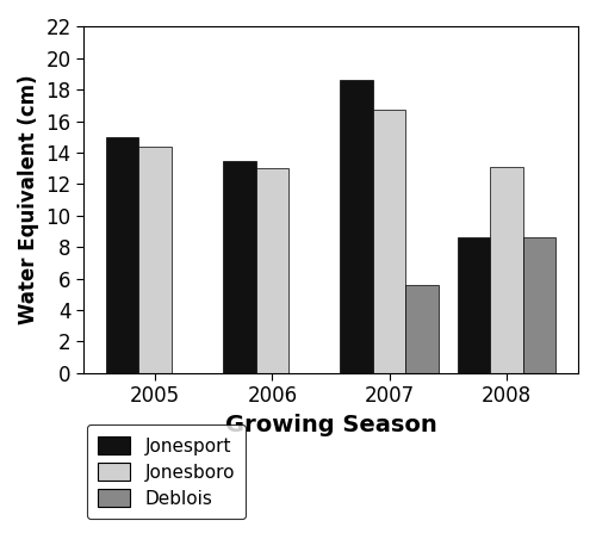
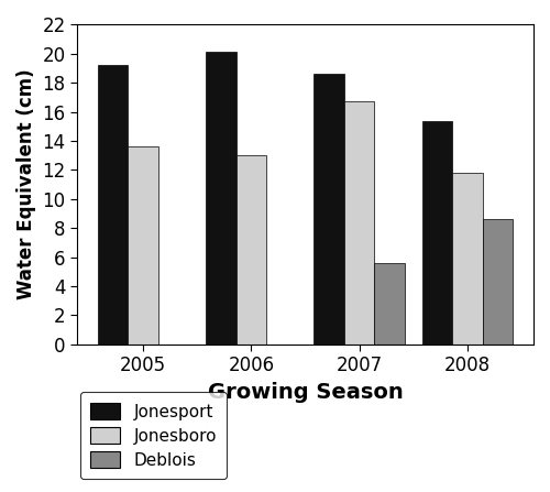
Jonesport/2005: 15.0 -> 19.2
Jonesboro/2005: 14.4 -> 13.6
Jonesport/2006: 13.5 -> 20.1
Jonesport/2008: 8.6 -> 15.4
Jonesboro/2008: 13.1 -> 11.8
